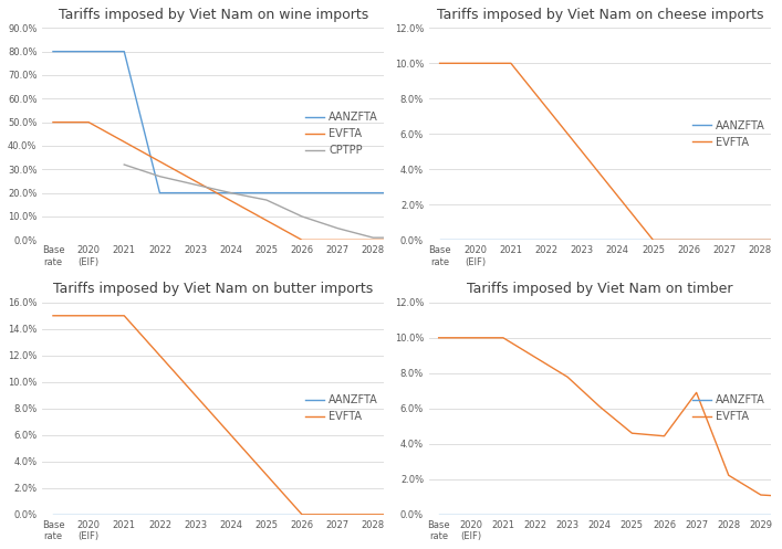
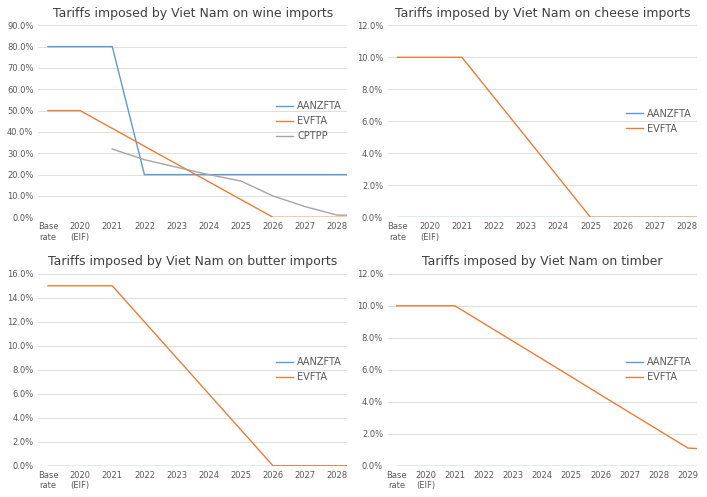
Tariffs imposed by Viet Nam on timber/EVFTA/2024: 6.1% -> 6.7%
Tariffs imposed by Viet Nam on timber/EVFTA/2025: 4.6% -> 5.6%
Tariffs imposed by Viet Nam on timber/EVFTA/2027: 6.9% -> 3.3%
